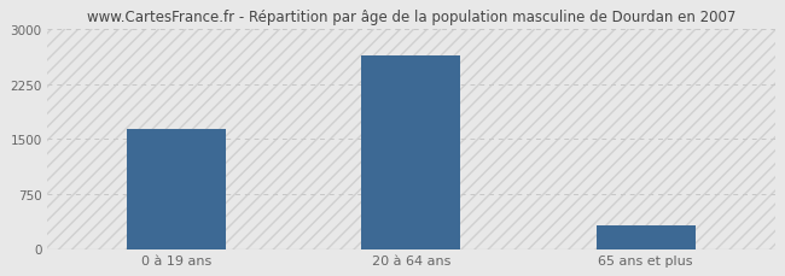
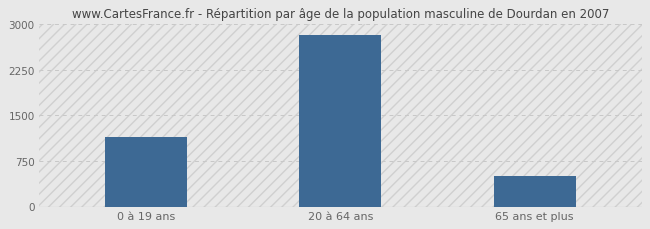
0 à 19 ans: 1640 -> 1150
20 à 64 ans: 2640 -> 2820
65 ans et plus: 320 -> 500
